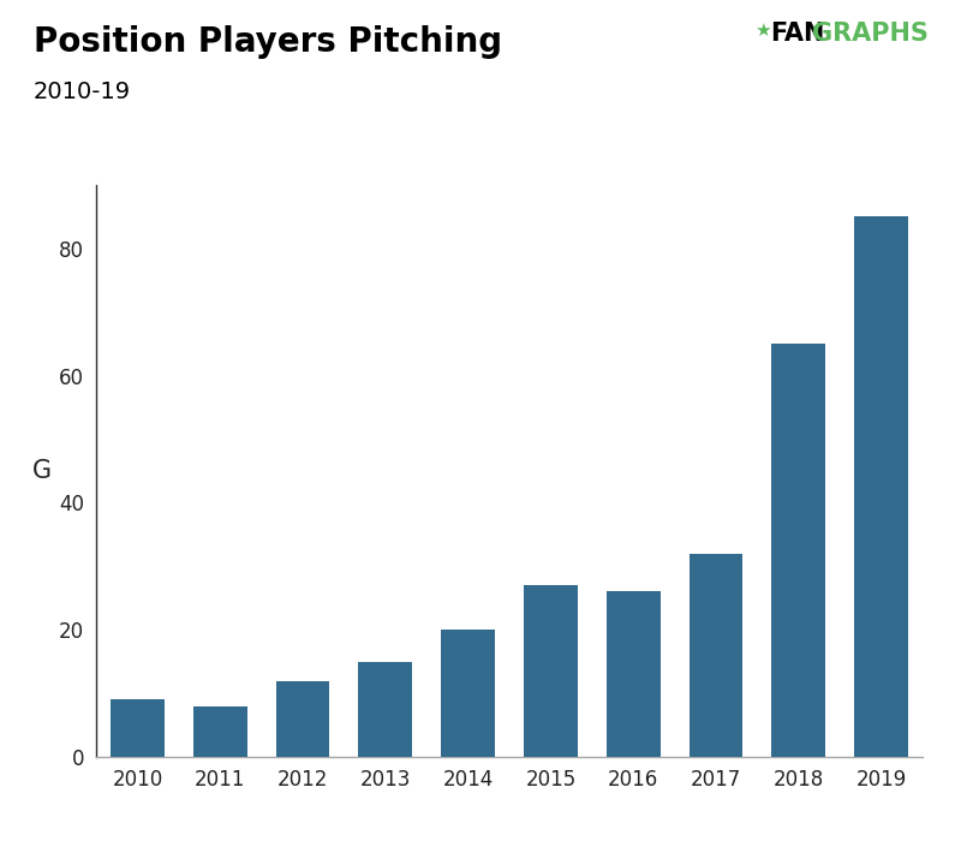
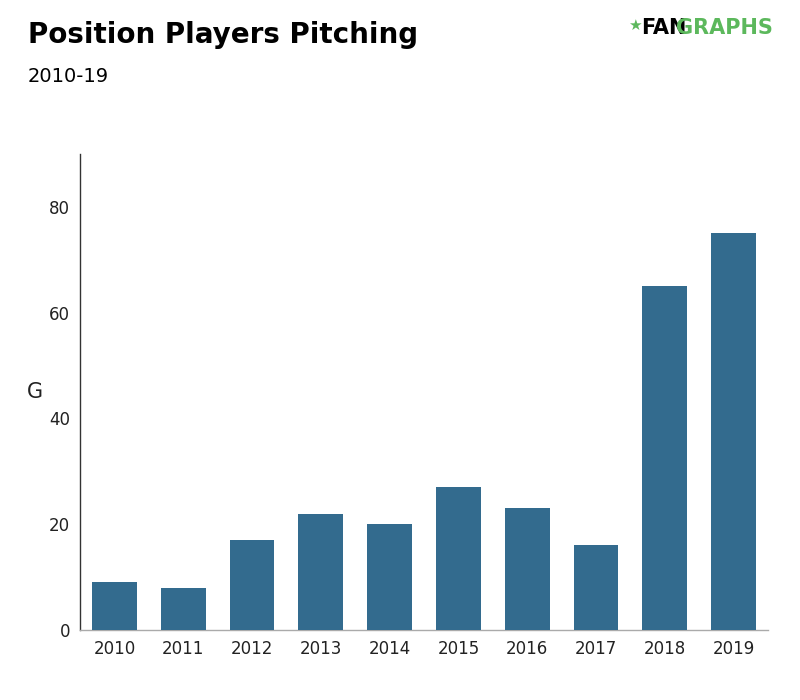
2012: 12 -> 17
2013: 15 -> 22
2016: 26 -> 23
2017: 32 -> 16
2019: 85 -> 75
